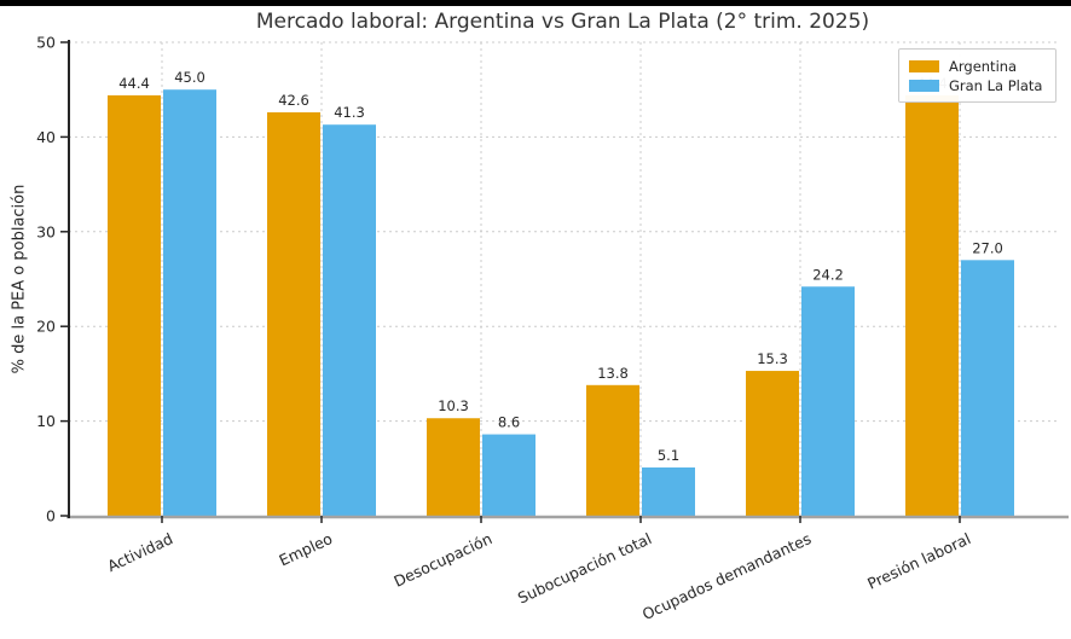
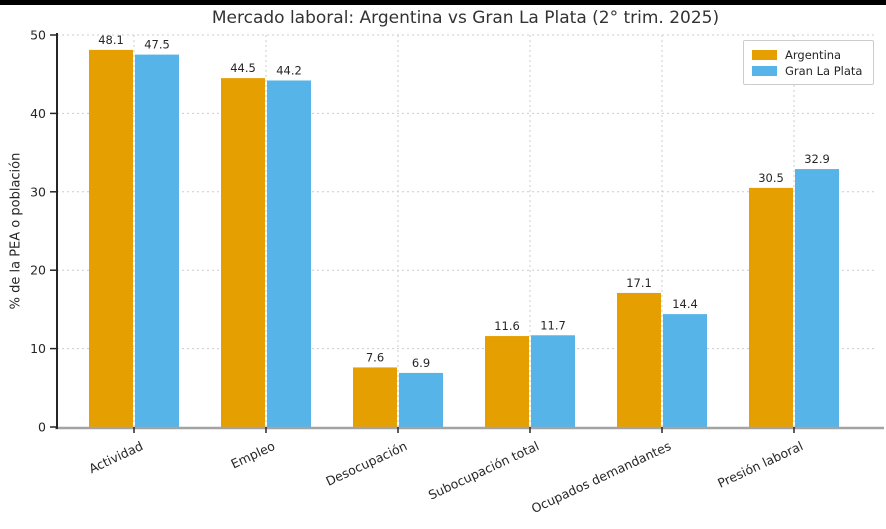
Argentina/Actividad: 44.4 -> 48.1
Gran La Plata/Actividad: 45.0 -> 47.5
Argentina/Empleo: 42.6 -> 44.5
Gran La Plata/Empleo: 41.3 -> 44.2
Argentina/Desocupación: 10.3 -> 7.6
Gran La Plata/Desocupación: 8.6 -> 6.9
Argentina/Subocupación total: 13.8 -> 11.6
Gran La Plata/Subocupación total: 5.1 -> 11.7
Argentina/Ocupados demandantes: 15.3 -> 17.1
Gran La Plata/Ocupados demandantes: 24.2 -> 14.4
Argentina/Presión laboral: 44.4 -> 30.5
Gran La Plata/Presión laboral: 27.0 -> 32.9
